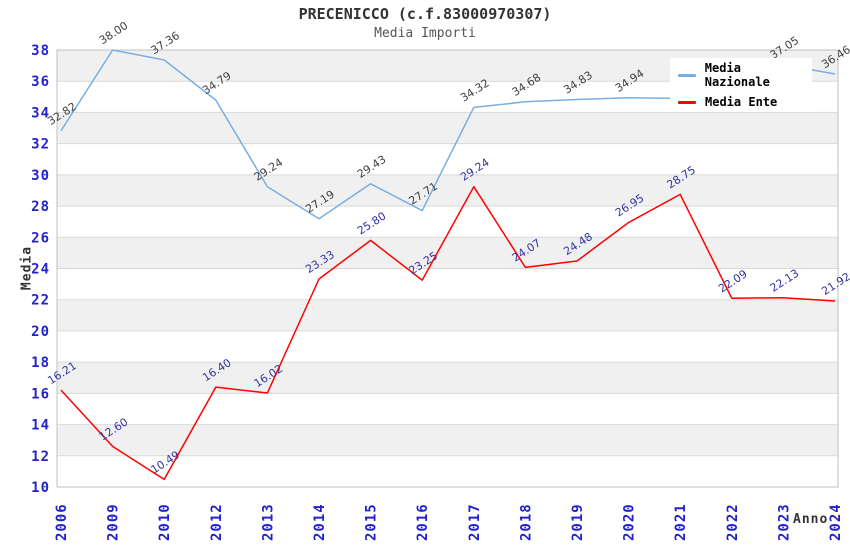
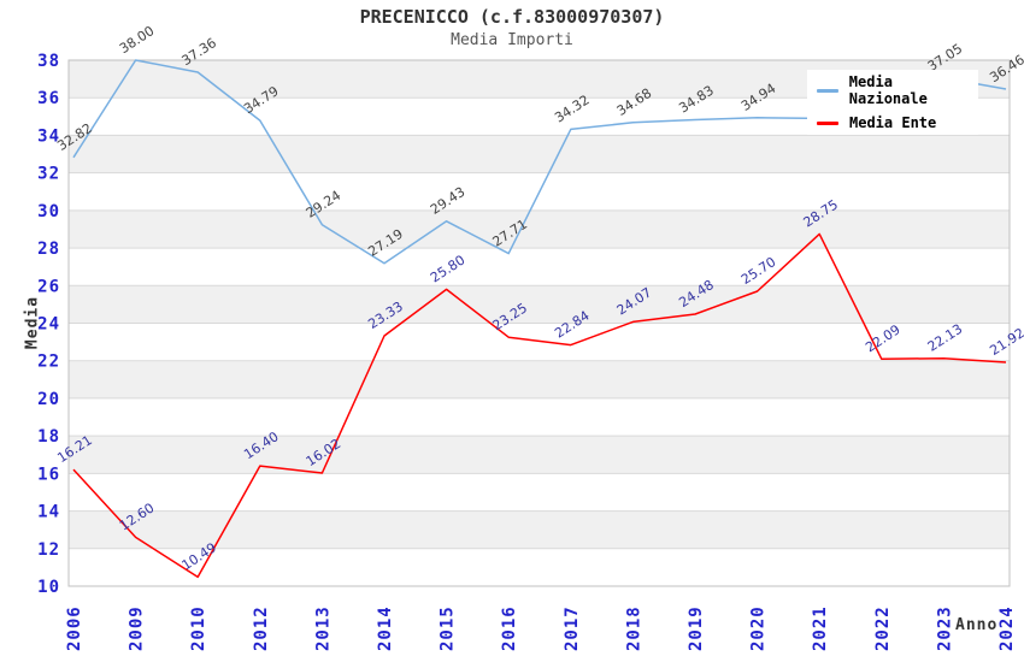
Media Ente/2017: 29.24 -> 22.84
Media Ente/2020: 26.95 -> 25.70
